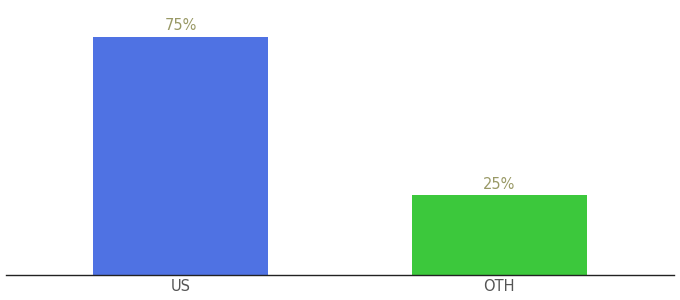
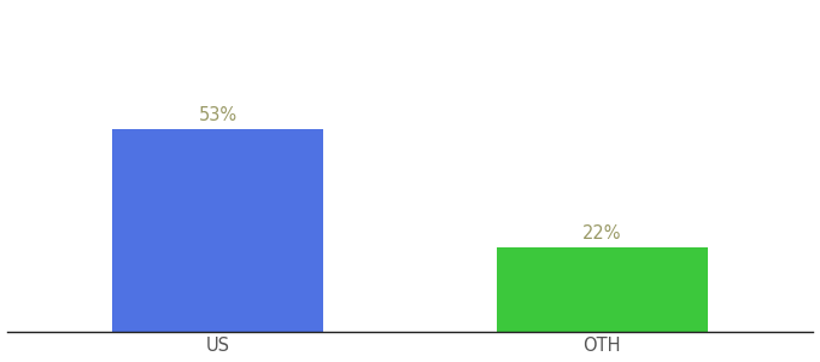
US: 75% -> 53%
OTH: 25% -> 22%
